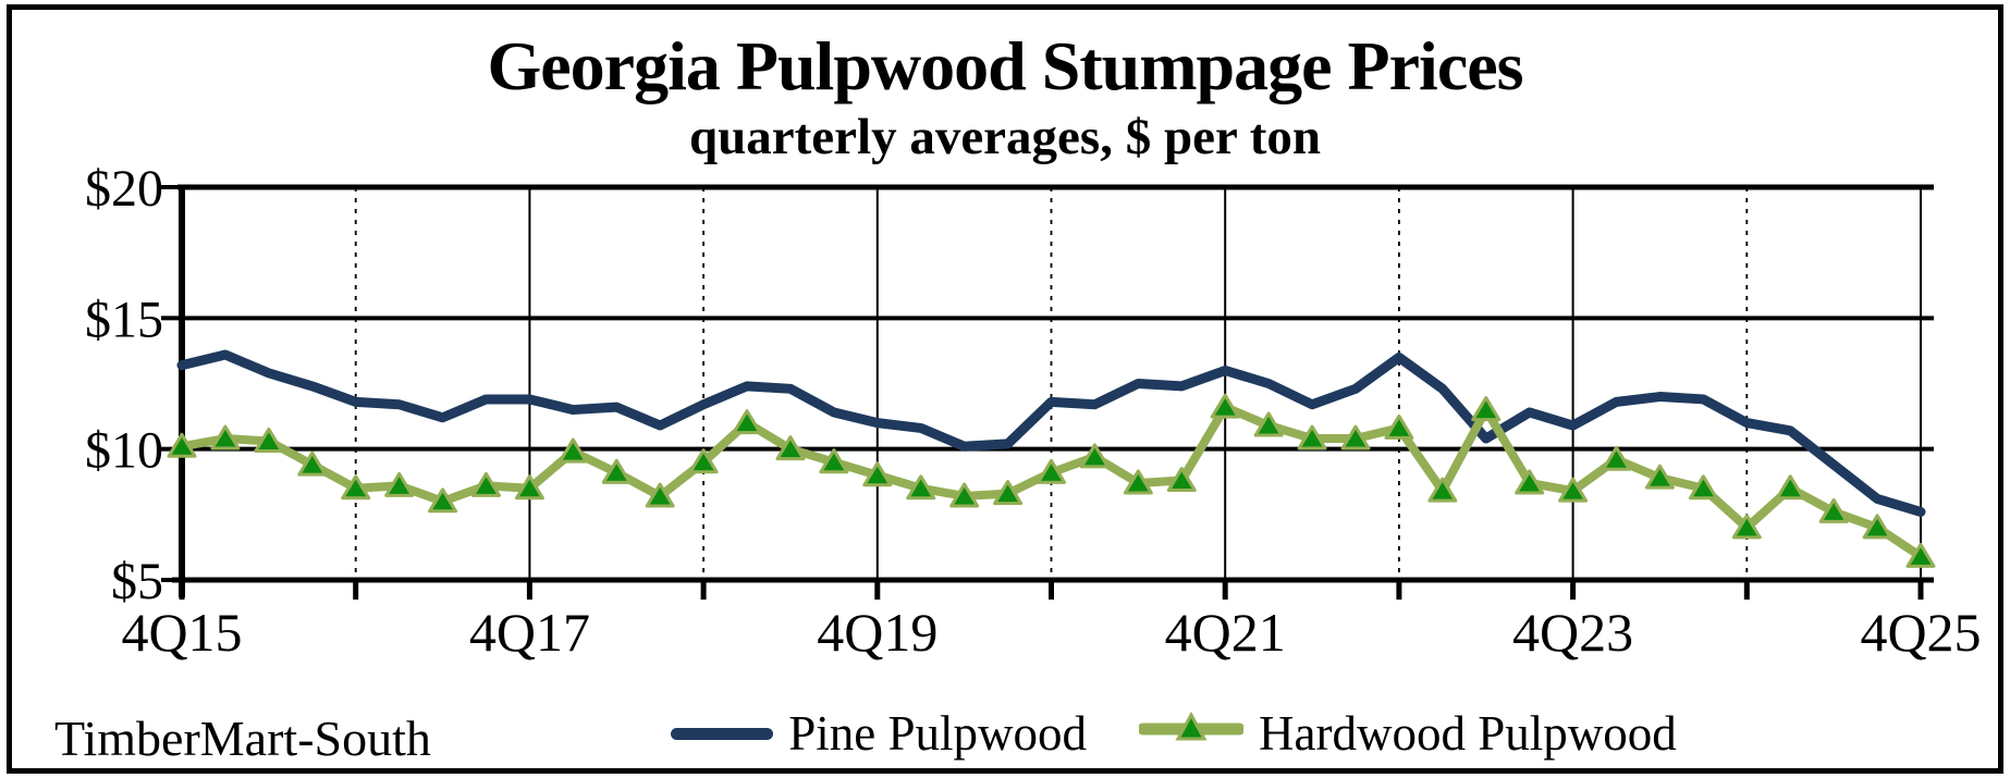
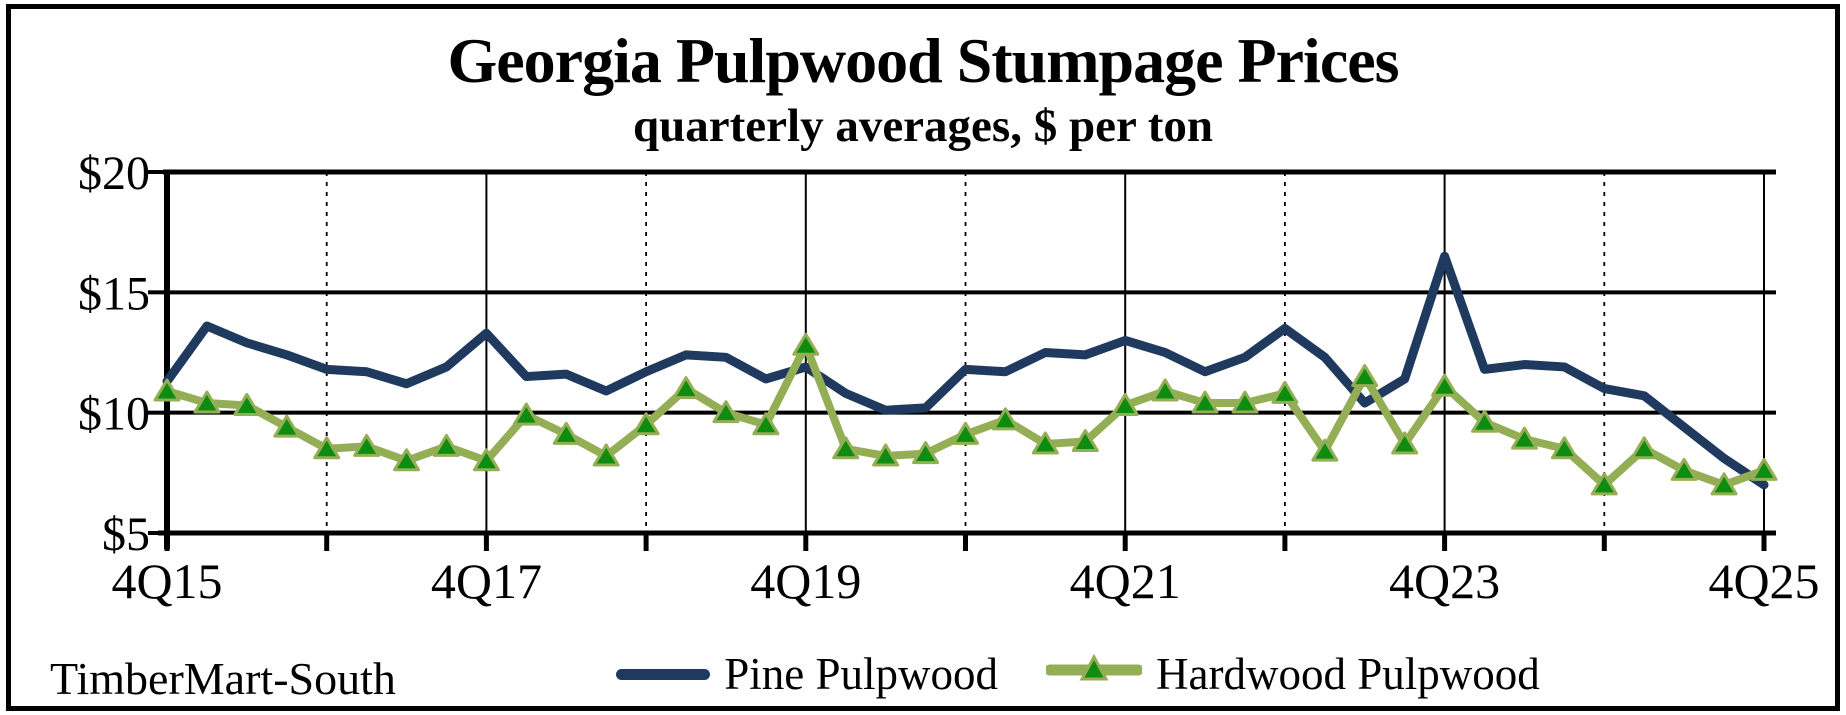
Pine Pulpwood/4Q15: $13.2 -> $11.3
Hardwood Pulpwood/4Q15: $10.1 -> $10.9
Pine Pulpwood/4Q17: $11.9 -> $13.3
Hardwood Pulpwood/4Q17: $8.5 -> $8.0
Pine Pulpwood/4Q19: $11.0 -> $11.9
Hardwood Pulpwood/4Q19: $9.0 -> $12.8
Hardwood Pulpwood/4Q21: $11.6 -> $10.3
Pine Pulpwood/4Q23: $10.9 -> $16.5
Hardwood Pulpwood/4Q23: $8.4 -> $11.1
Pine Pulpwood/4Q25: $7.6 -> $7.0
Hardwood Pulpwood/4Q25: $5.9 -> $7.6
